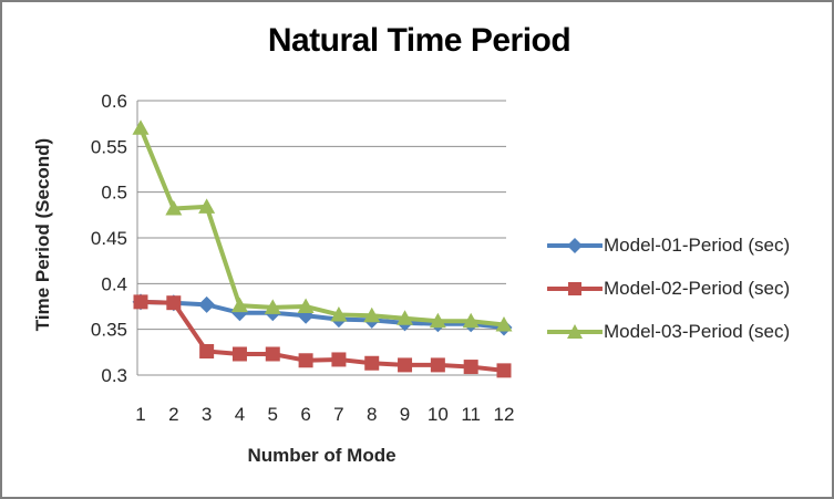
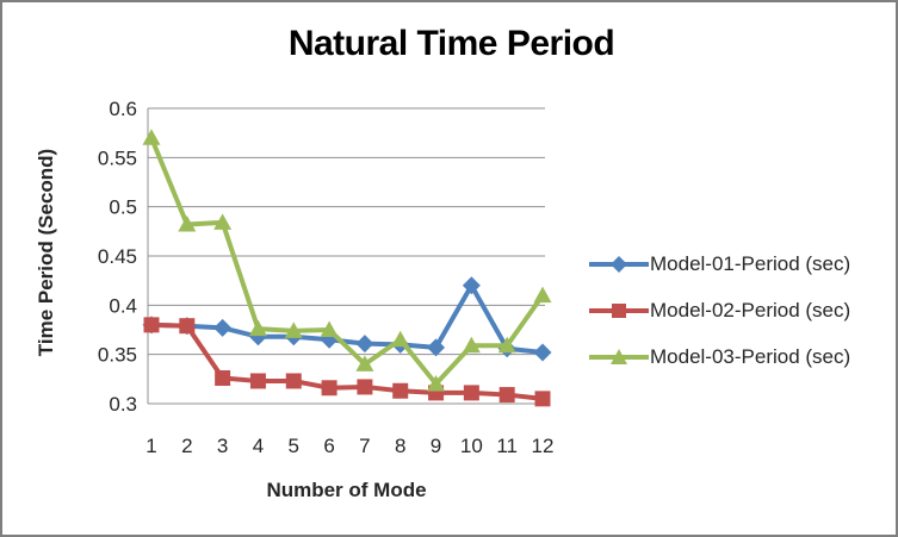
Model-03-Period (sec)/7: 0.37 -> 0.34
Model-03-Period (sec)/9: 0.36 -> 0.32
Model-01-Period (sec)/10: 0.36 -> 0.42
Model-03-Period (sec)/12: 0.35 -> 0.41
